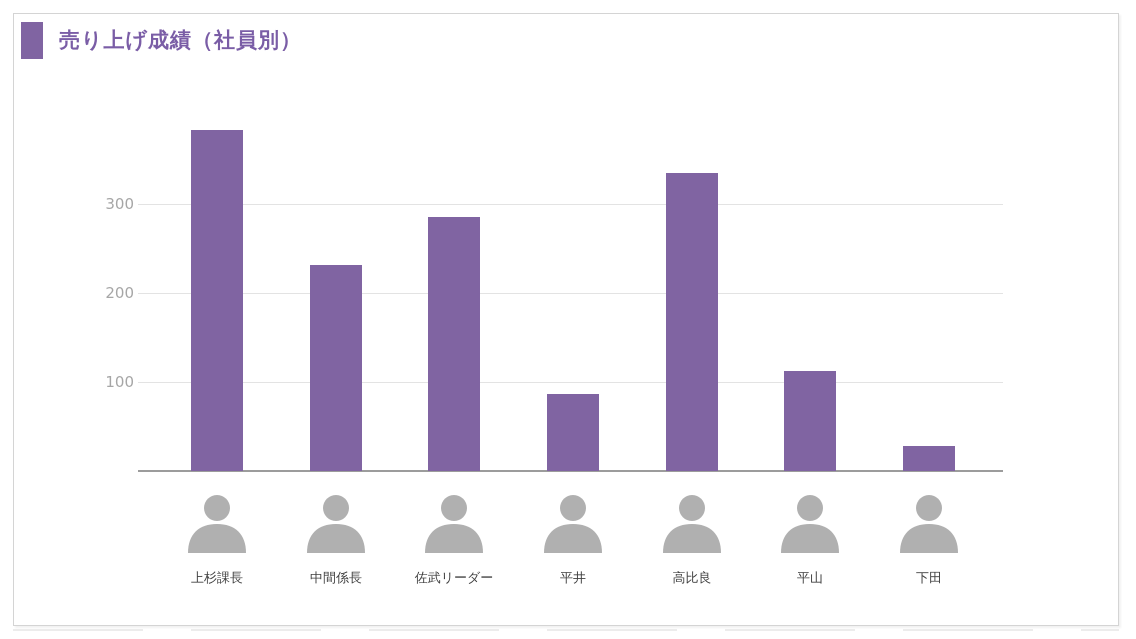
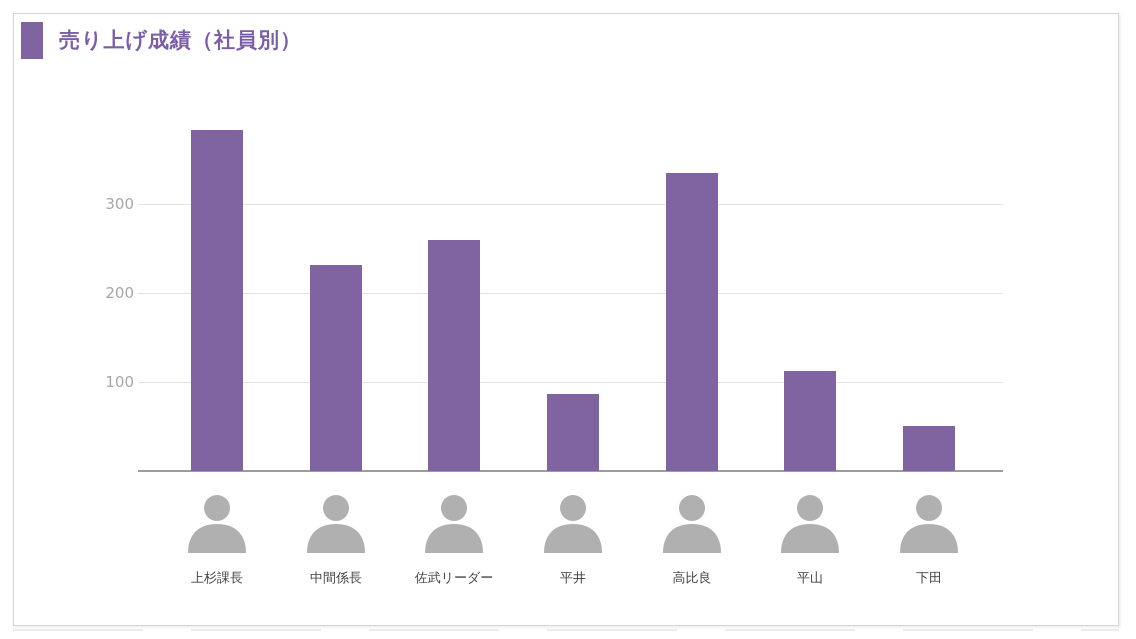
佐武リーダー: 280 -> 260
下田: 30 -> 50
